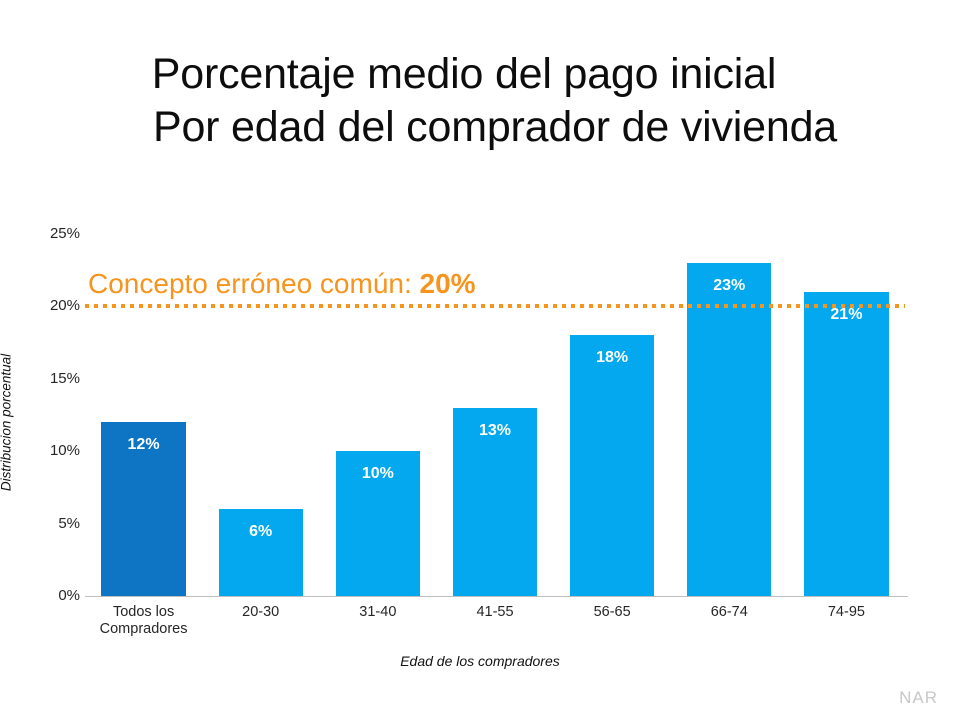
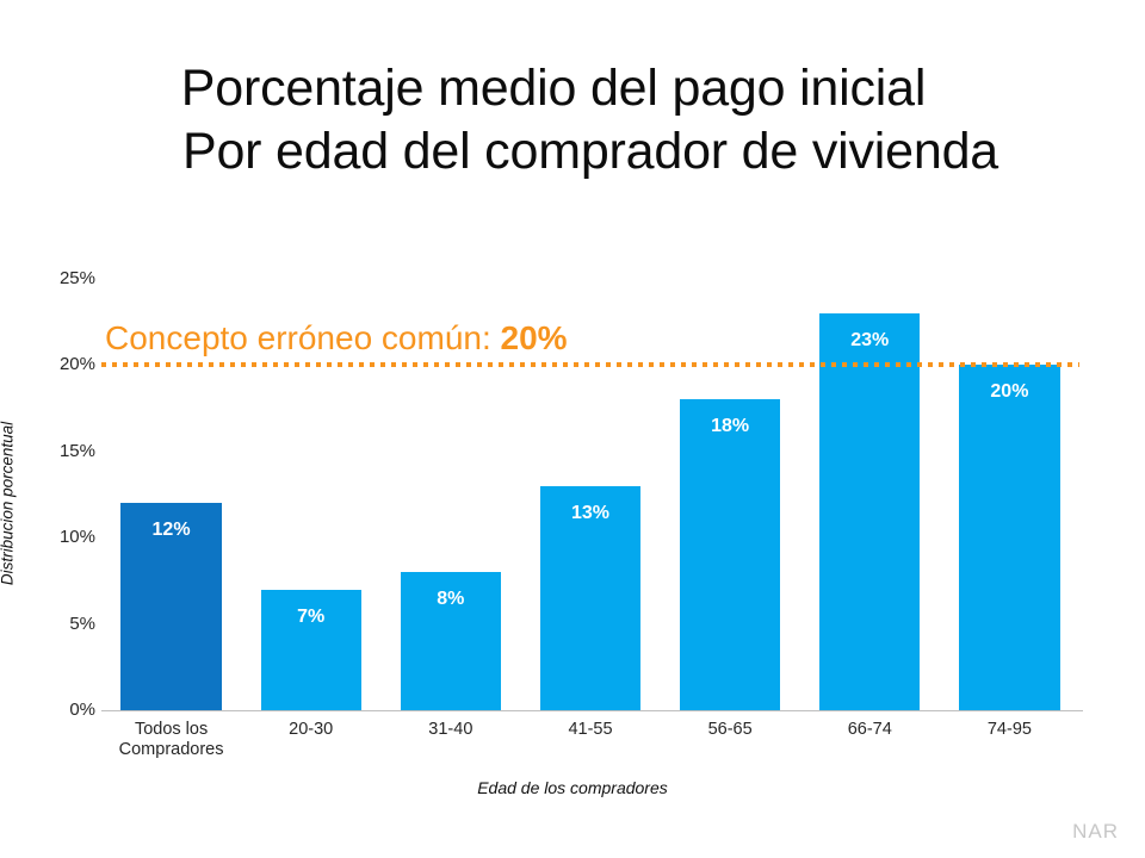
20-30: 6% -> 7%
31-40: 10% -> 8%
74-95: 21% -> 20%
